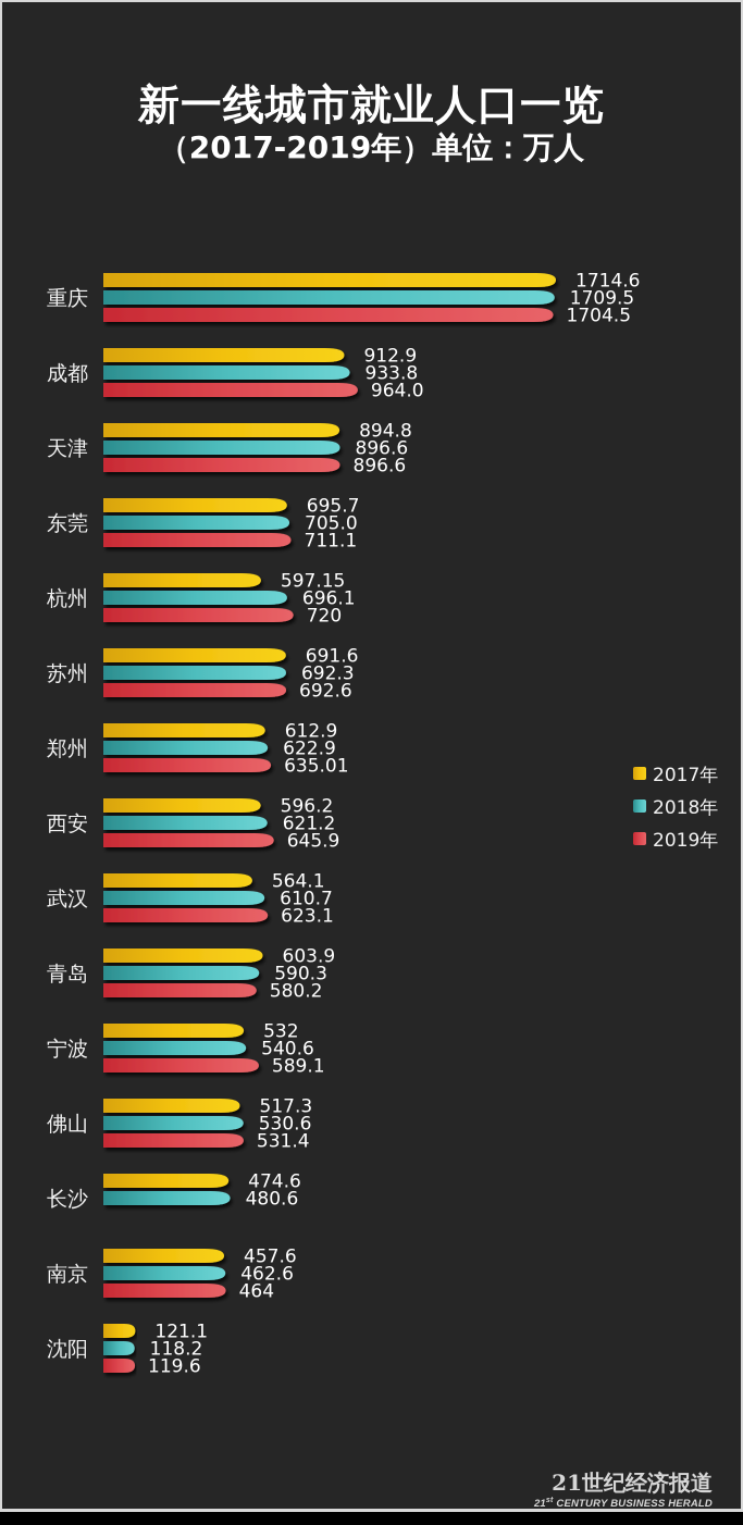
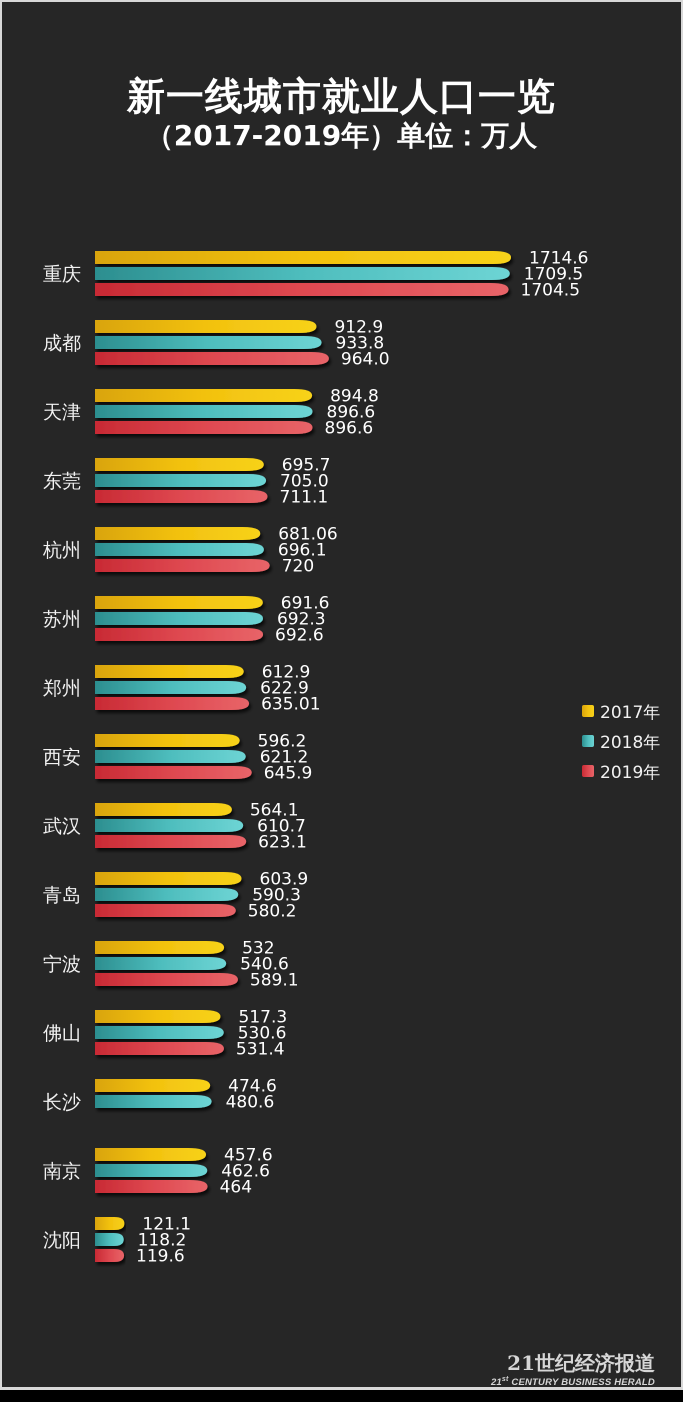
2017年/杭州: 597.15 -> 681.06
